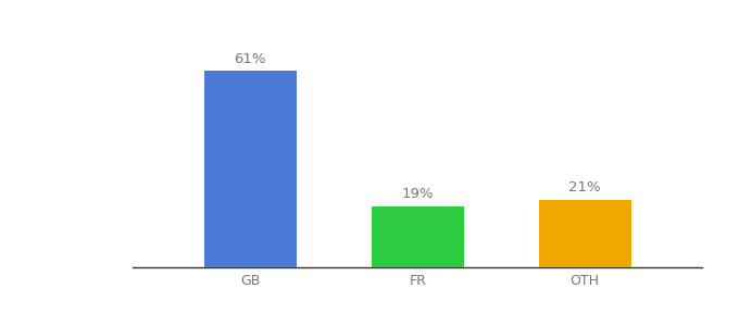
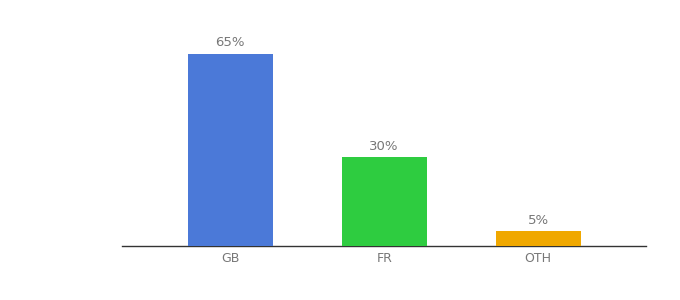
GB: 61% -> 65%
FR: 19% -> 30%
OTH: 21% -> 5%
